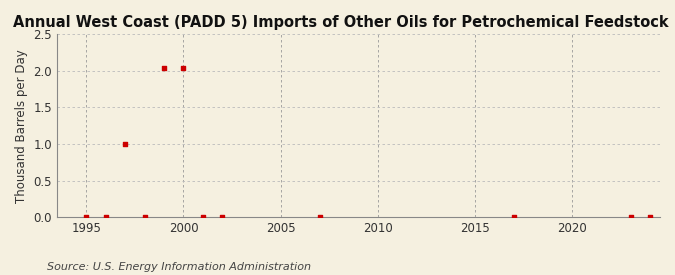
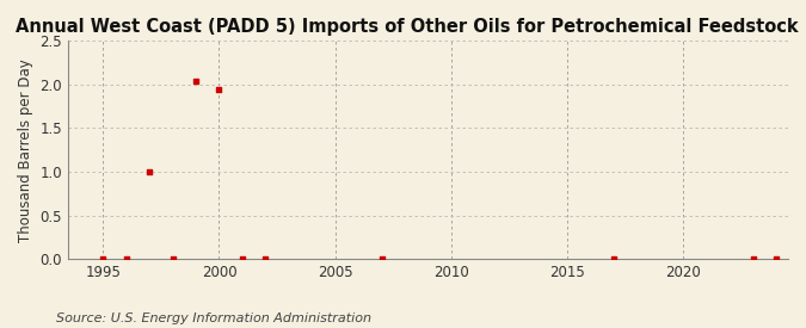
2000: 2.03 -> 1.94
